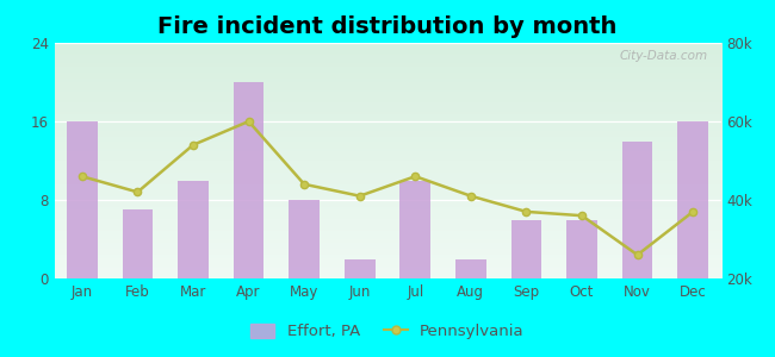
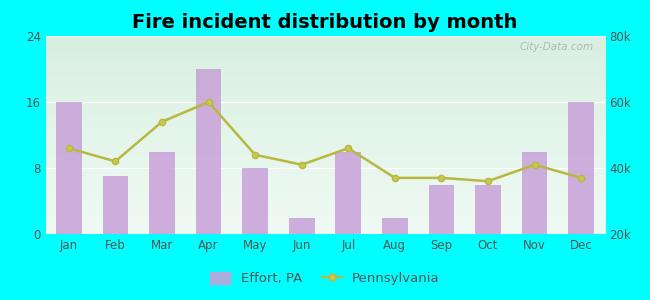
Pennsylvania/Aug: 41k -> 37k
Effort, PA/Nov: 14 -> 10
Pennsylvania/Nov: 26k -> 41k
